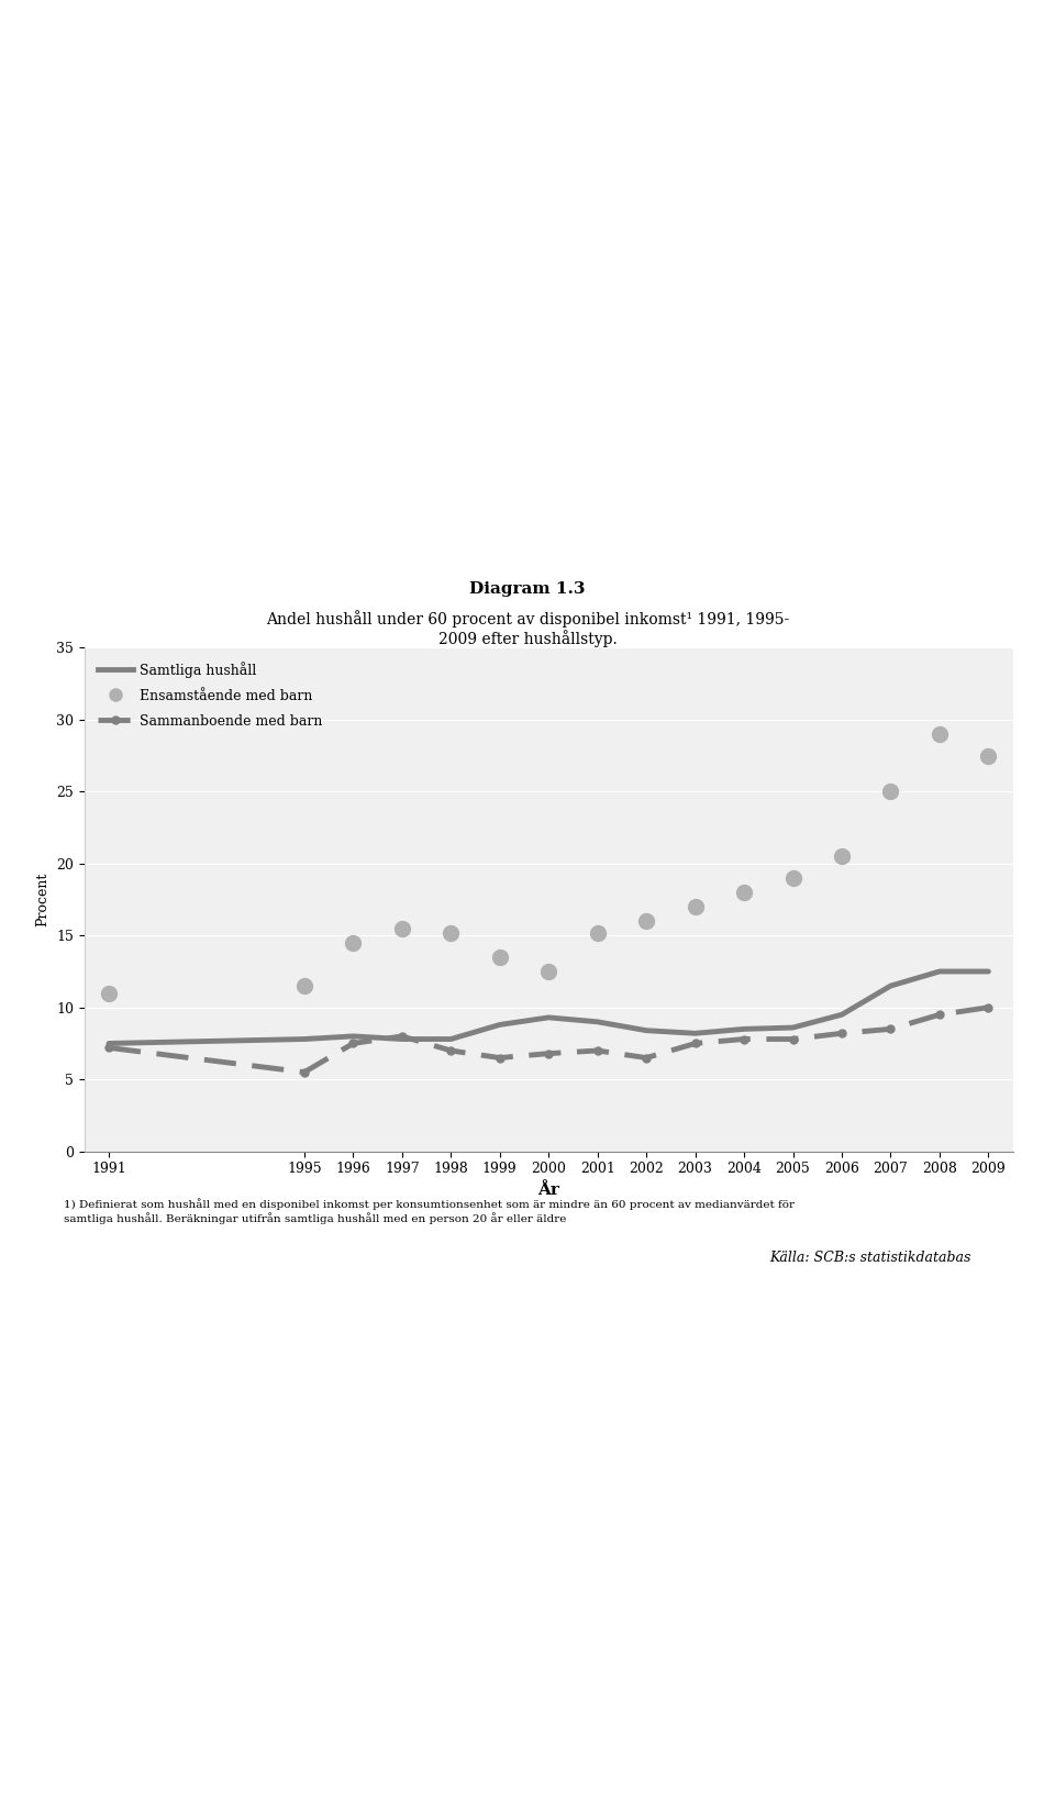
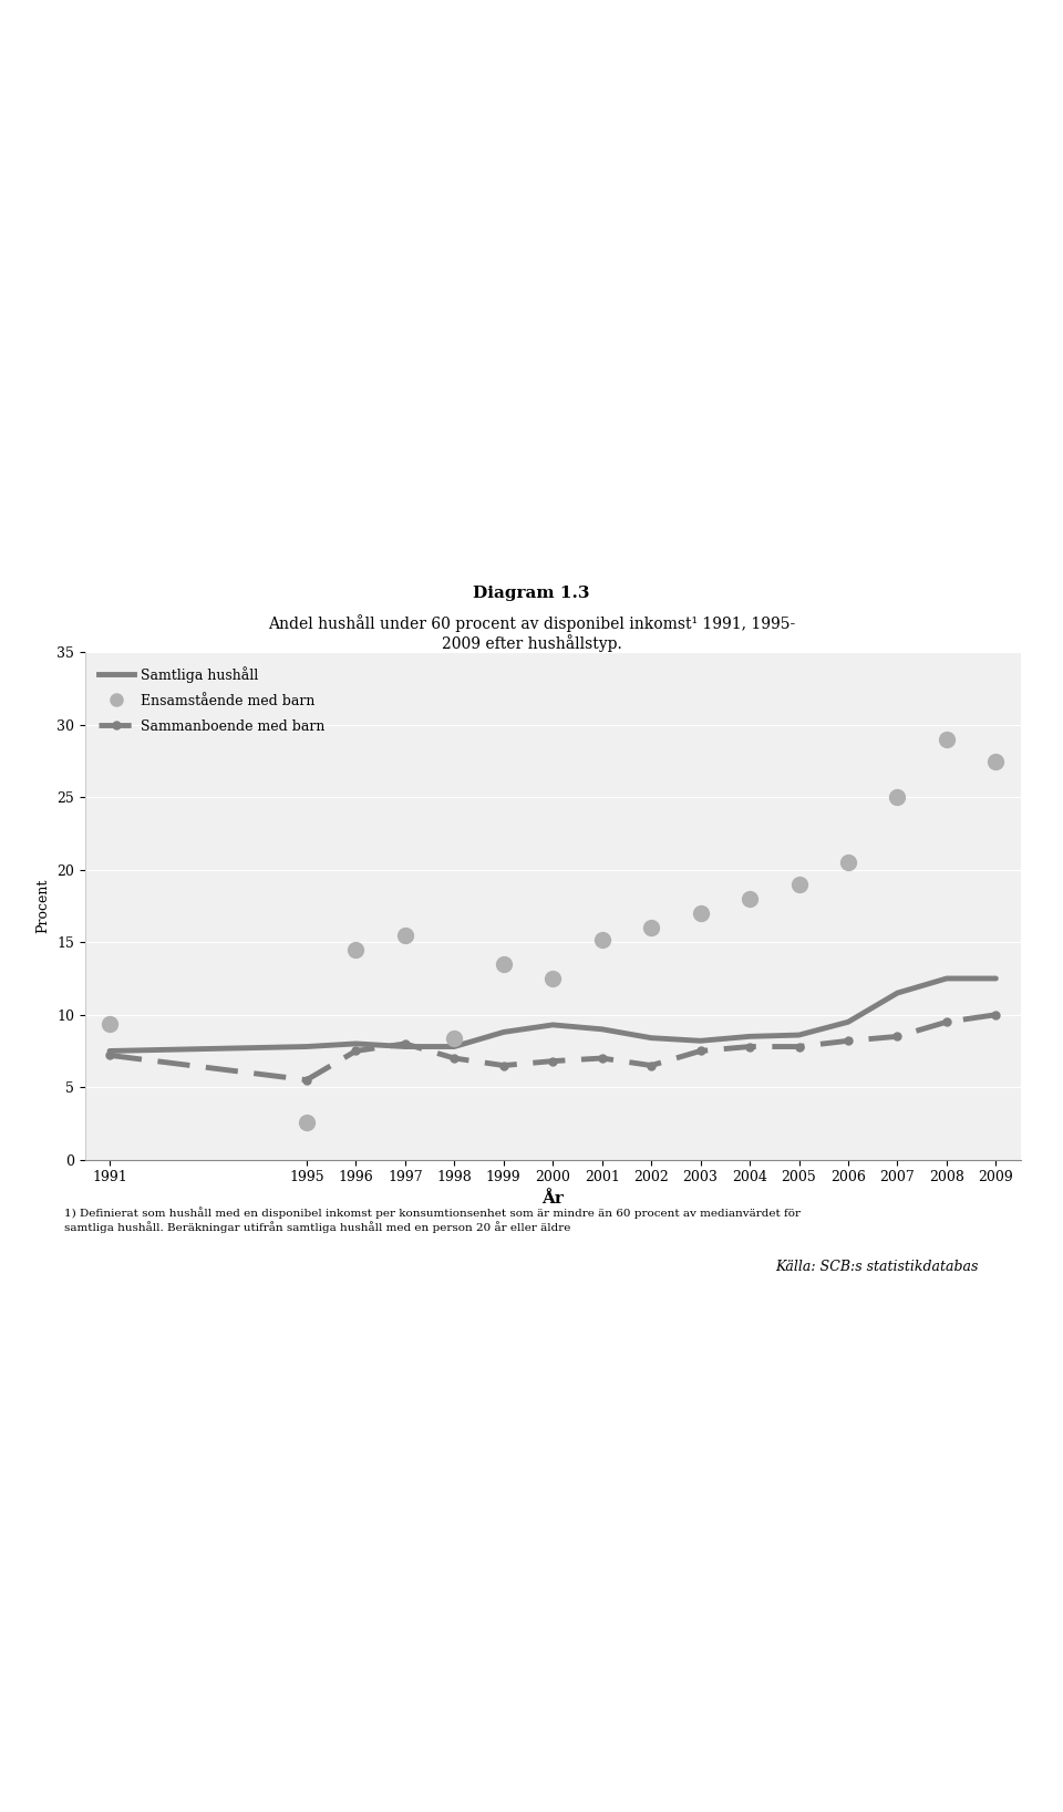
Ensamstående med barn/1991: 11.0 -> 9.4
Ensamstående med barn/1995: 11.5 -> 2.6
Ensamstående med barn/1998: 15.2 -> 8.4
